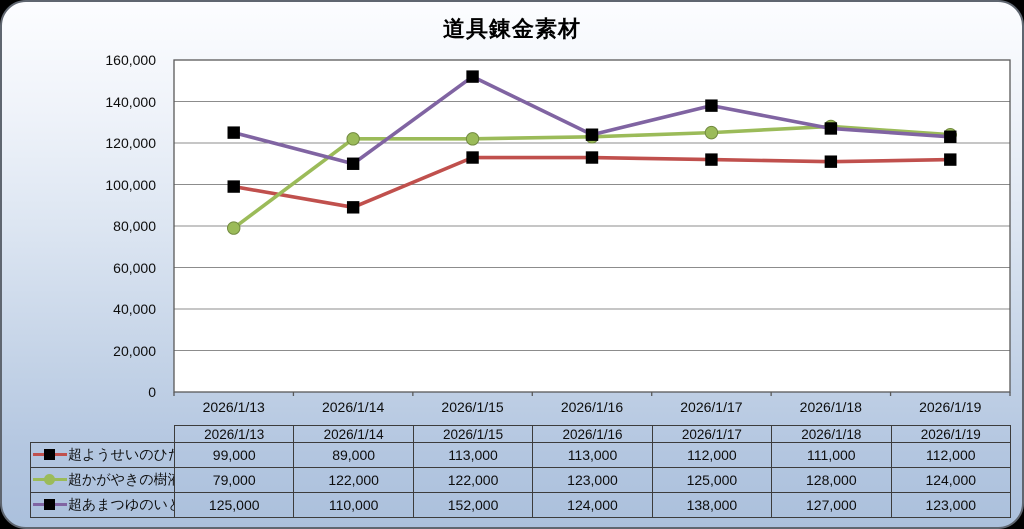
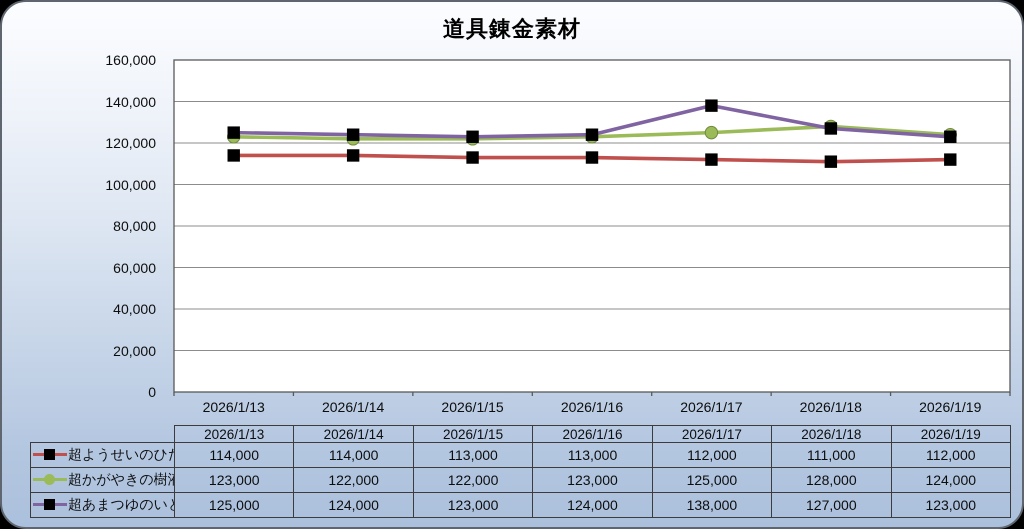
超ようせいのひだね/2026/1/13: 99,000 -> 114,000
超かがやきの樹液/2026/1/13: 79,000 -> 123,000
超ようせいのひだね/2026/1/14: 89,000 -> 114,000
超あまつゆのいと/2026/1/14: 110,000 -> 124,000
超あまつゆのいと/2026/1/15: 152,000 -> 123,000
